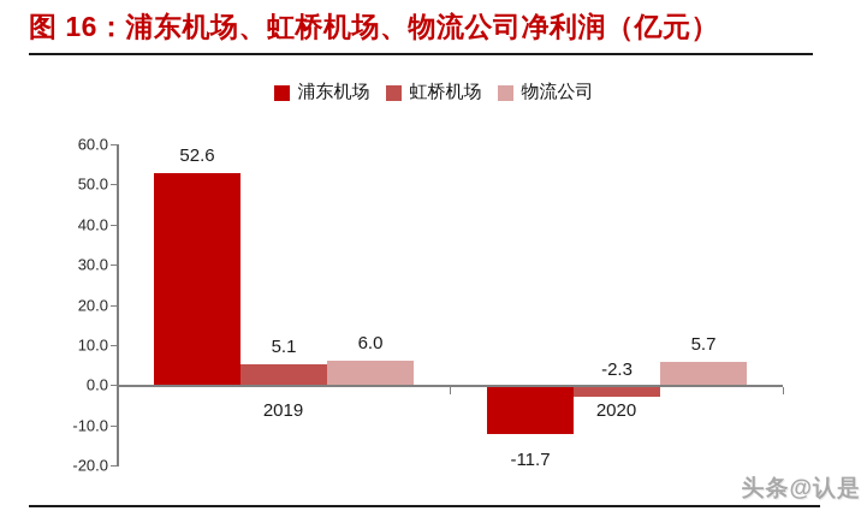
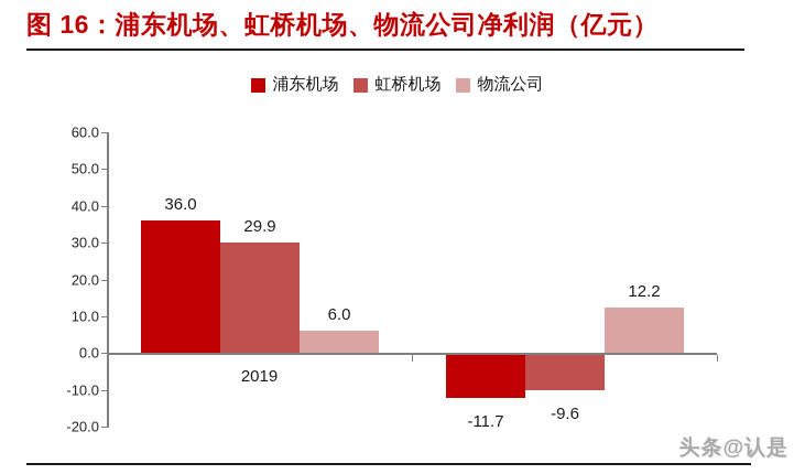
浦东机场/2019: 52.6 -> 36.0
虹桥机场/2019: 5.1 -> 29.9
虹桥机场/2020: -2.3 -> -9.6
物流公司/2020: 5.7 -> 12.2
